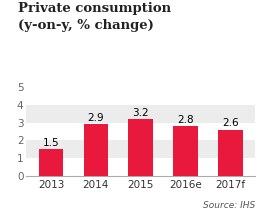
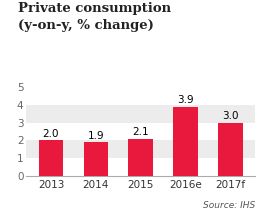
2013: 1.5 -> 2.0
2014: 2.9 -> 1.9
2015: 3.2 -> 2.1
2016e: 2.8 -> 3.9
2017f: 2.6 -> 3.0
